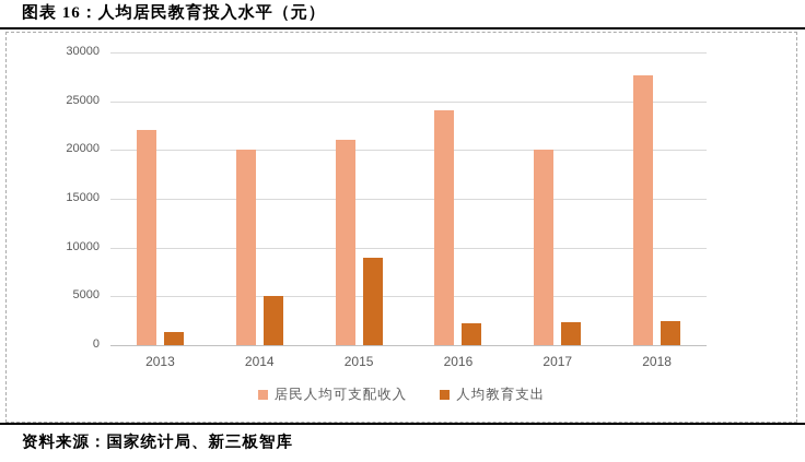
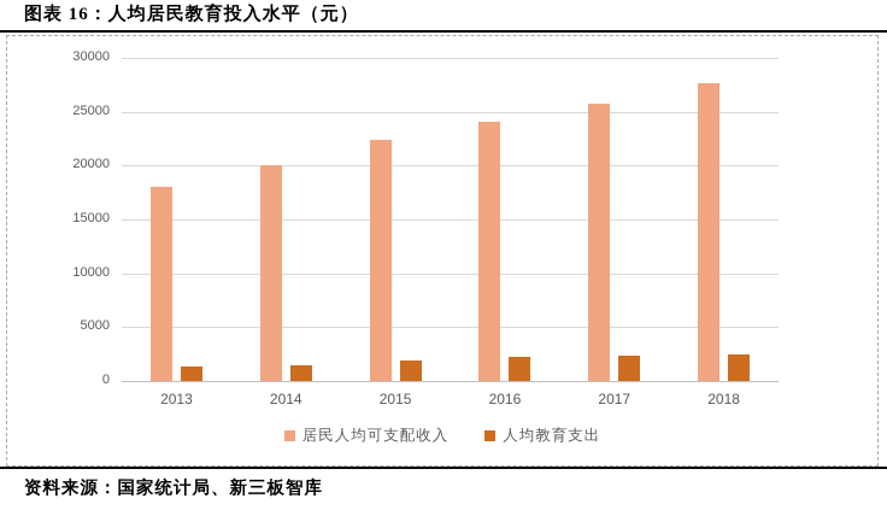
居民人均可支配收入/2013: 22000 -> 18000
人均教育支出/2014: 5000 -> 2000
居民人均可支配收入/2015: 21000 -> 22000
人均教育支出/2015: 9000 -> 2000
居民人均可支配收入/2017: 20000 -> 26000
